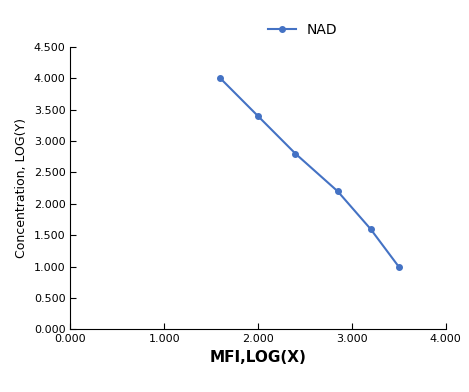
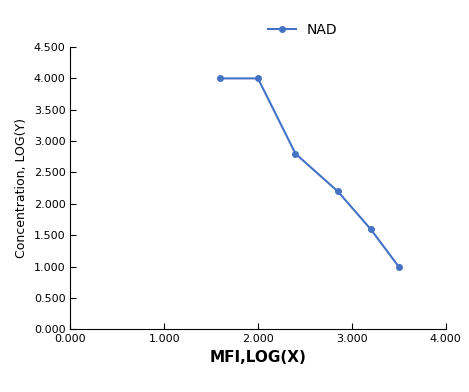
2.000: 3.4 -> 4.0
